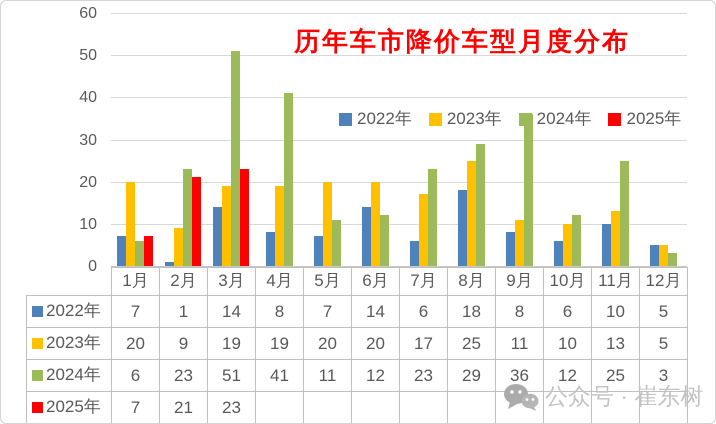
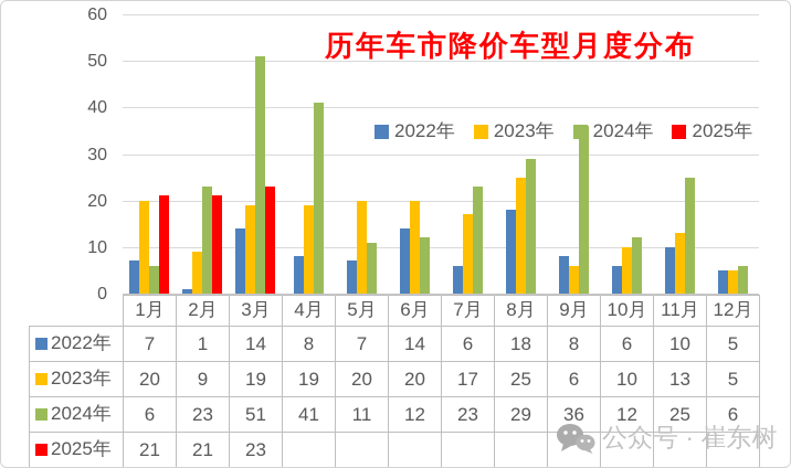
2025年/1月: 7 -> 21
2023年/9月: 11 -> 6
2024年/12月: 3 -> 6
